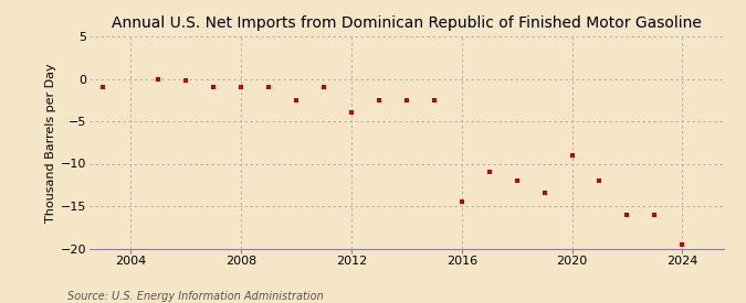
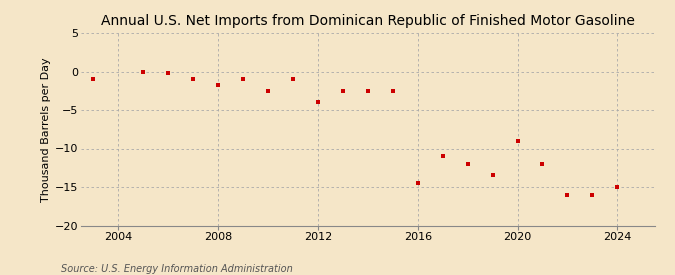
2008: -1.0 -> -1.8
2024: -19.5 -> -15.0
